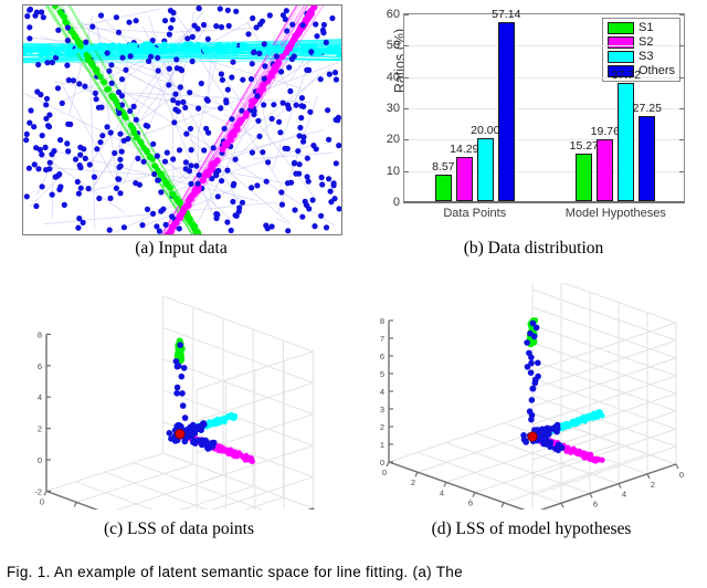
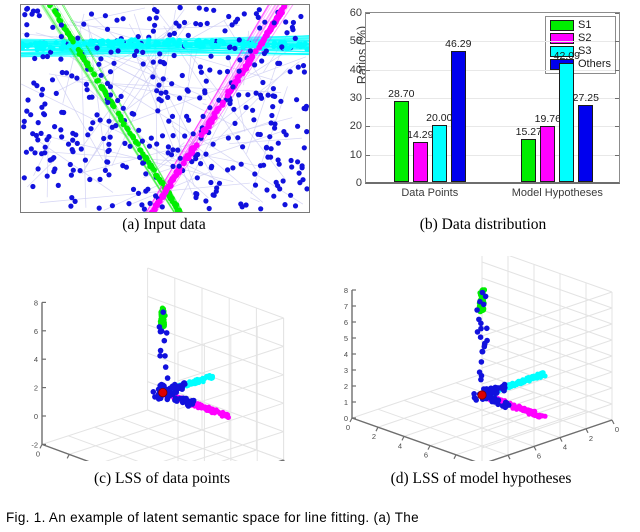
S1/Data Points: 8.57 -> 28.70
Others/Data Points: 57.14 -> 46.29
S3/Model Hypotheses: 37.72 -> 42.09
